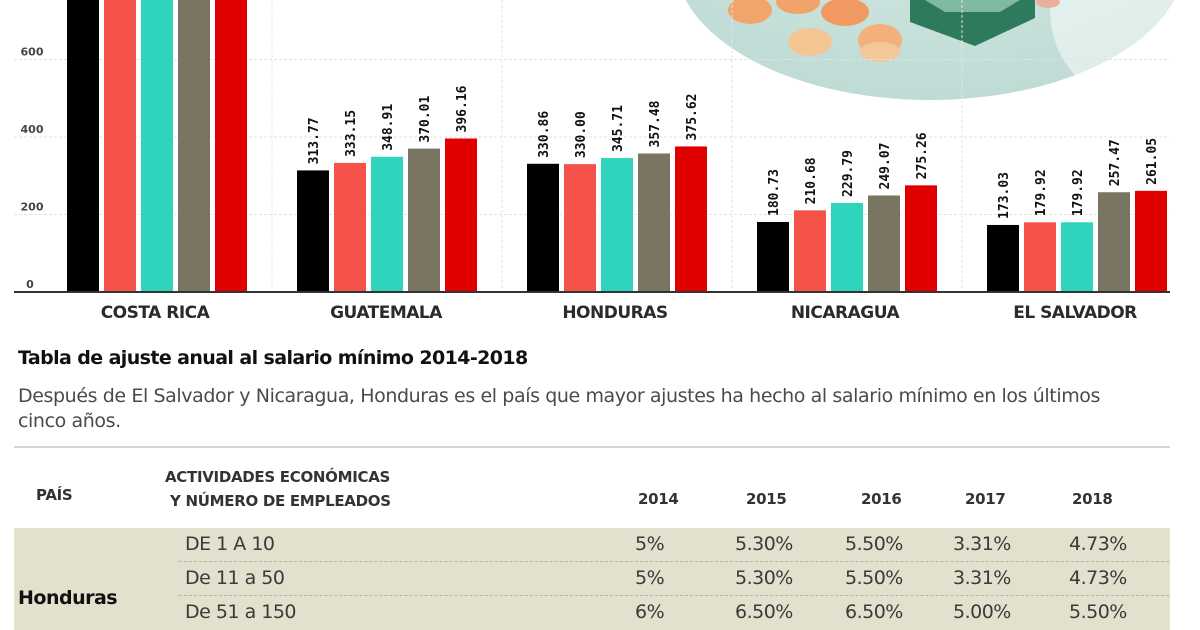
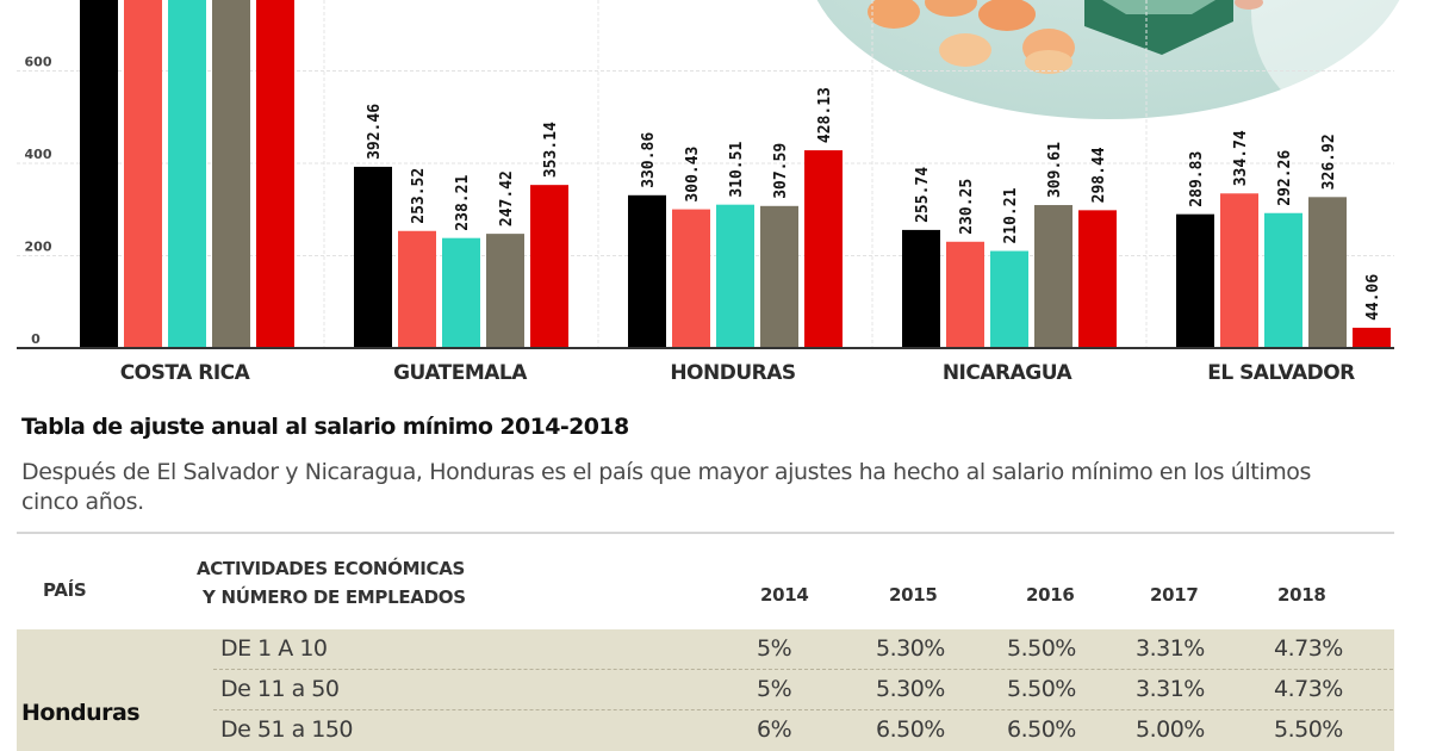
2014/GUATEMALA: 313.77 -> 392.46
2015/GUATEMALA: 333.15 -> 253.52
2016/GUATEMALA: 348.91 -> 238.21
2017/GUATEMALA: 370.01 -> 247.42
2018/GUATEMALA: 396.16 -> 353.14
2015/HONDURAS: 330.00 -> 300.43
2016/HONDURAS: 345.71 -> 310.51
2017/HONDURAS: 357.48 -> 307.59
2018/HONDURAS: 375.62 -> 428.13
2014/NICARAGUA: 180.73 -> 255.74
2015/NICARAGUA: 210.68 -> 230.25
2016/NICARAGUA: 229.79 -> 210.21
2017/NICARAGUA: 249.07 -> 309.61
2018/NICARAGUA: 275.26 -> 298.44
2014/EL SALVADOR: 173.03 -> 289.83
2015/EL SALVADOR: 179.92 -> 334.74
2016/EL SALVADOR: 179.92 -> 292.26
2017/EL SALVADOR: 257.47 -> 326.92
2018/EL SALVADOR: 261.05 -> 44.06
